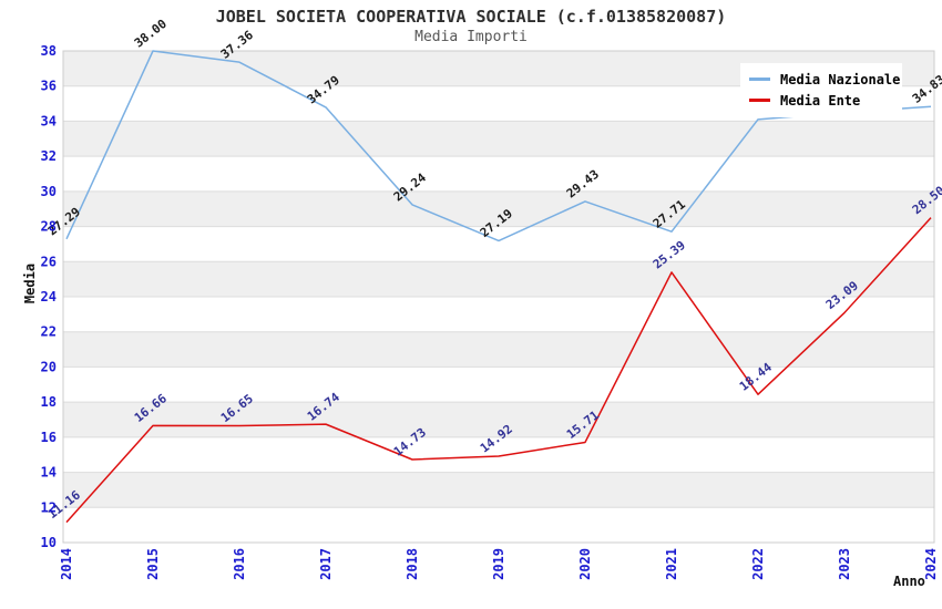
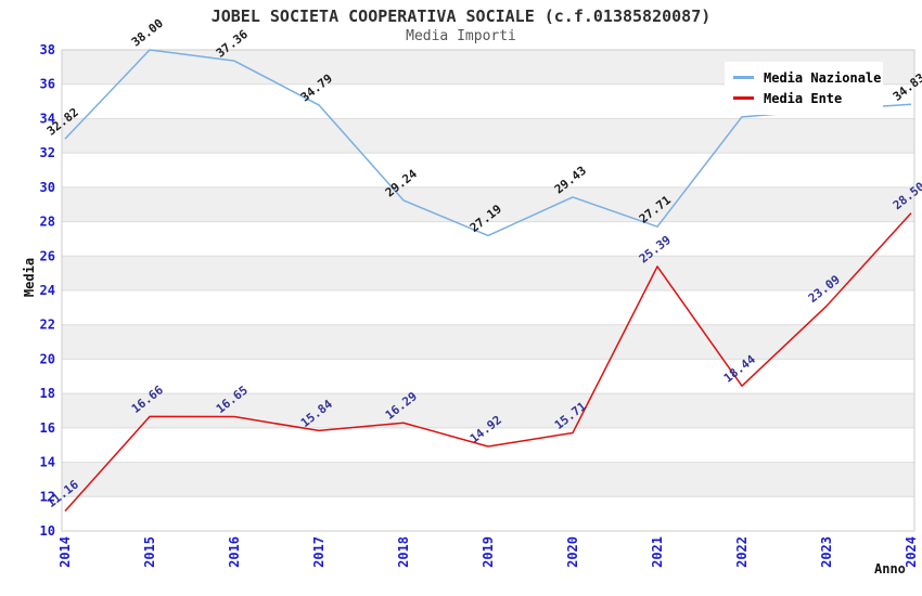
Media Nazionale/2014: 27.29 -> 32.82
Media Ente/2017: 16.74 -> 15.84
Media Ente/2018: 14.73 -> 16.29
